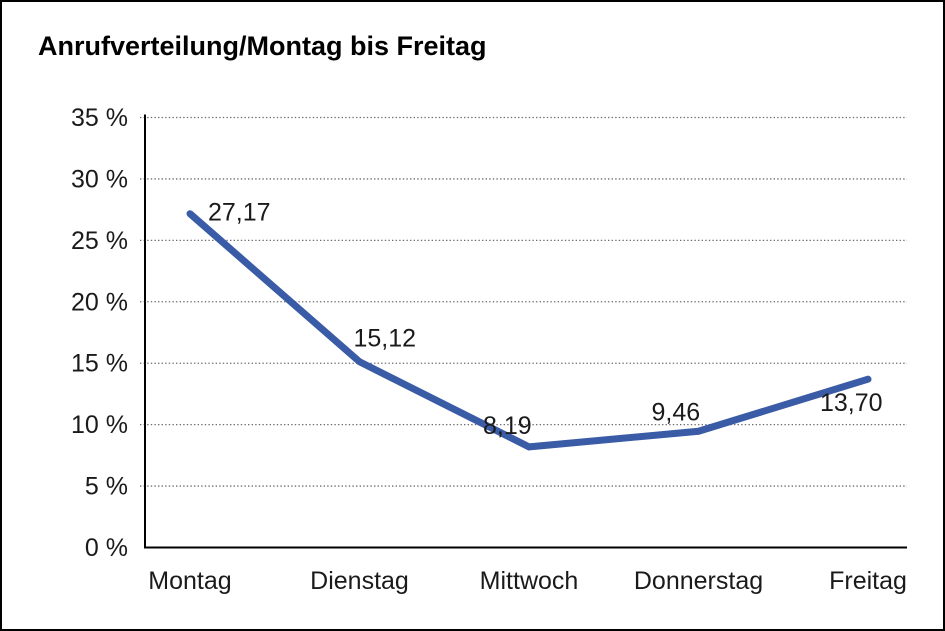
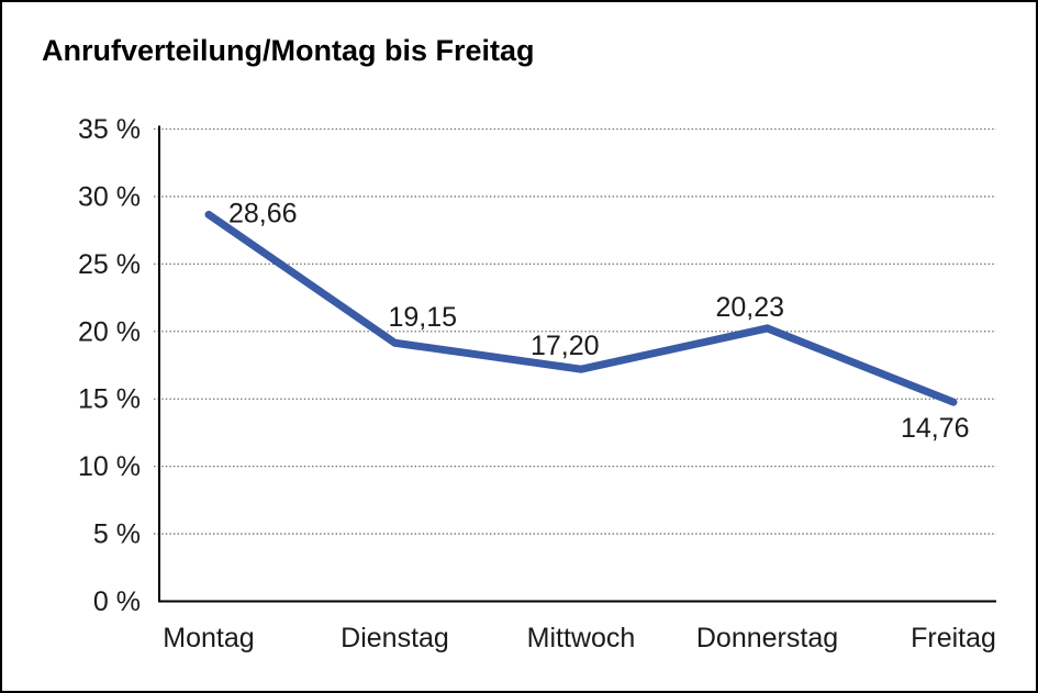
Montag: 27,17 -> 28,66
Dienstag: 15,12 -> 19,15
Mittwoch: 8,19 -> 17,20
Donnerstag: 9,46 -> 20,23
Freitag: 13,70 -> 14,76
